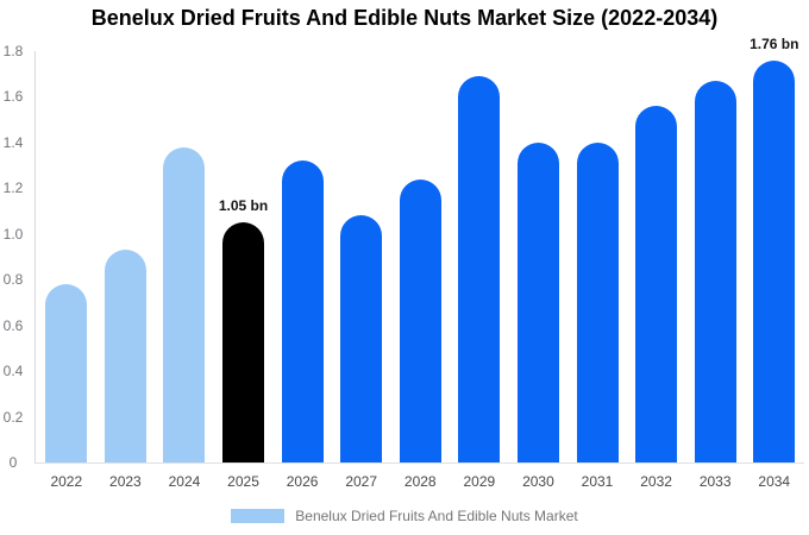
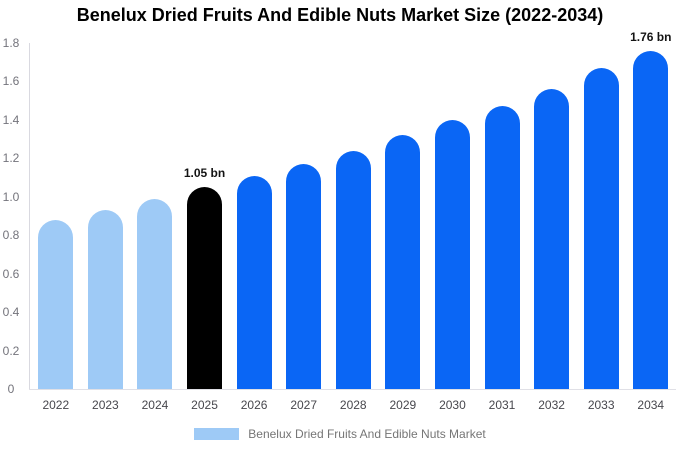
2022: 0.78 -> 0.88
2024: 1.38 -> 0.99
2026: 1.32 -> 1.11
2027: 1.08 -> 1.17
2029: 1.69 -> 1.32
2031: 1.40 -> 1.47
